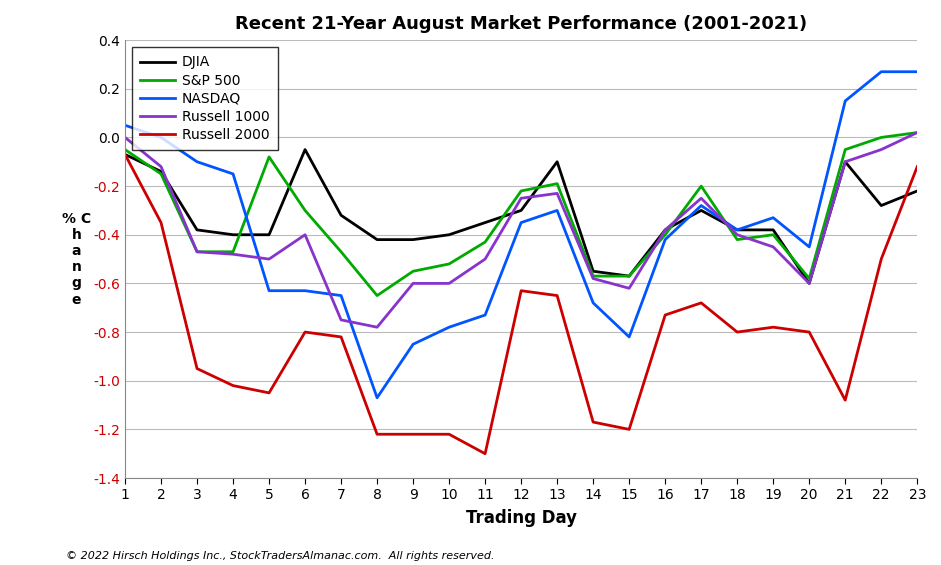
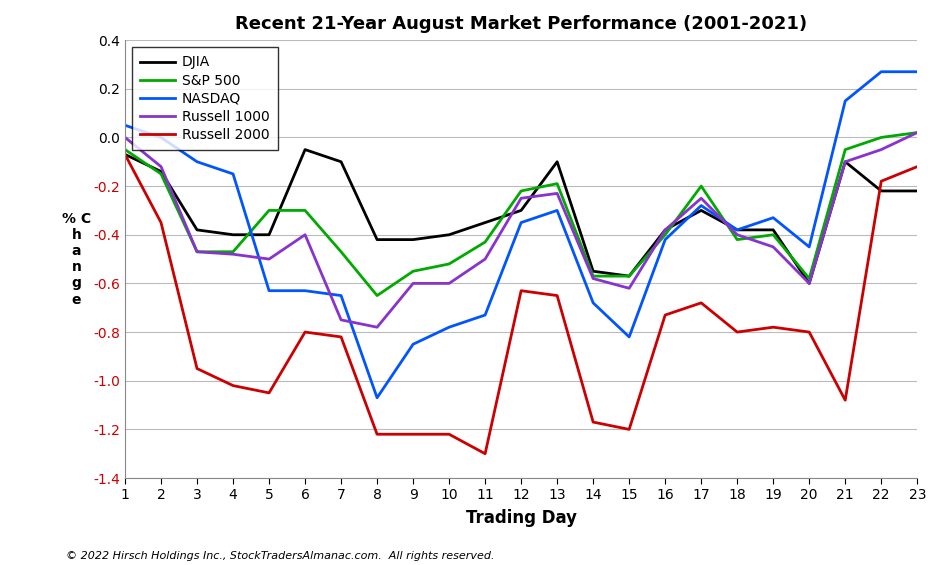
S&P 500/5: -0.08 -> -0.30
DJIA/7: -0.32 -> -0.10
DJIA/22: -0.28 -> -0.22
Russell 2000/22: -0.50 -> -0.18
